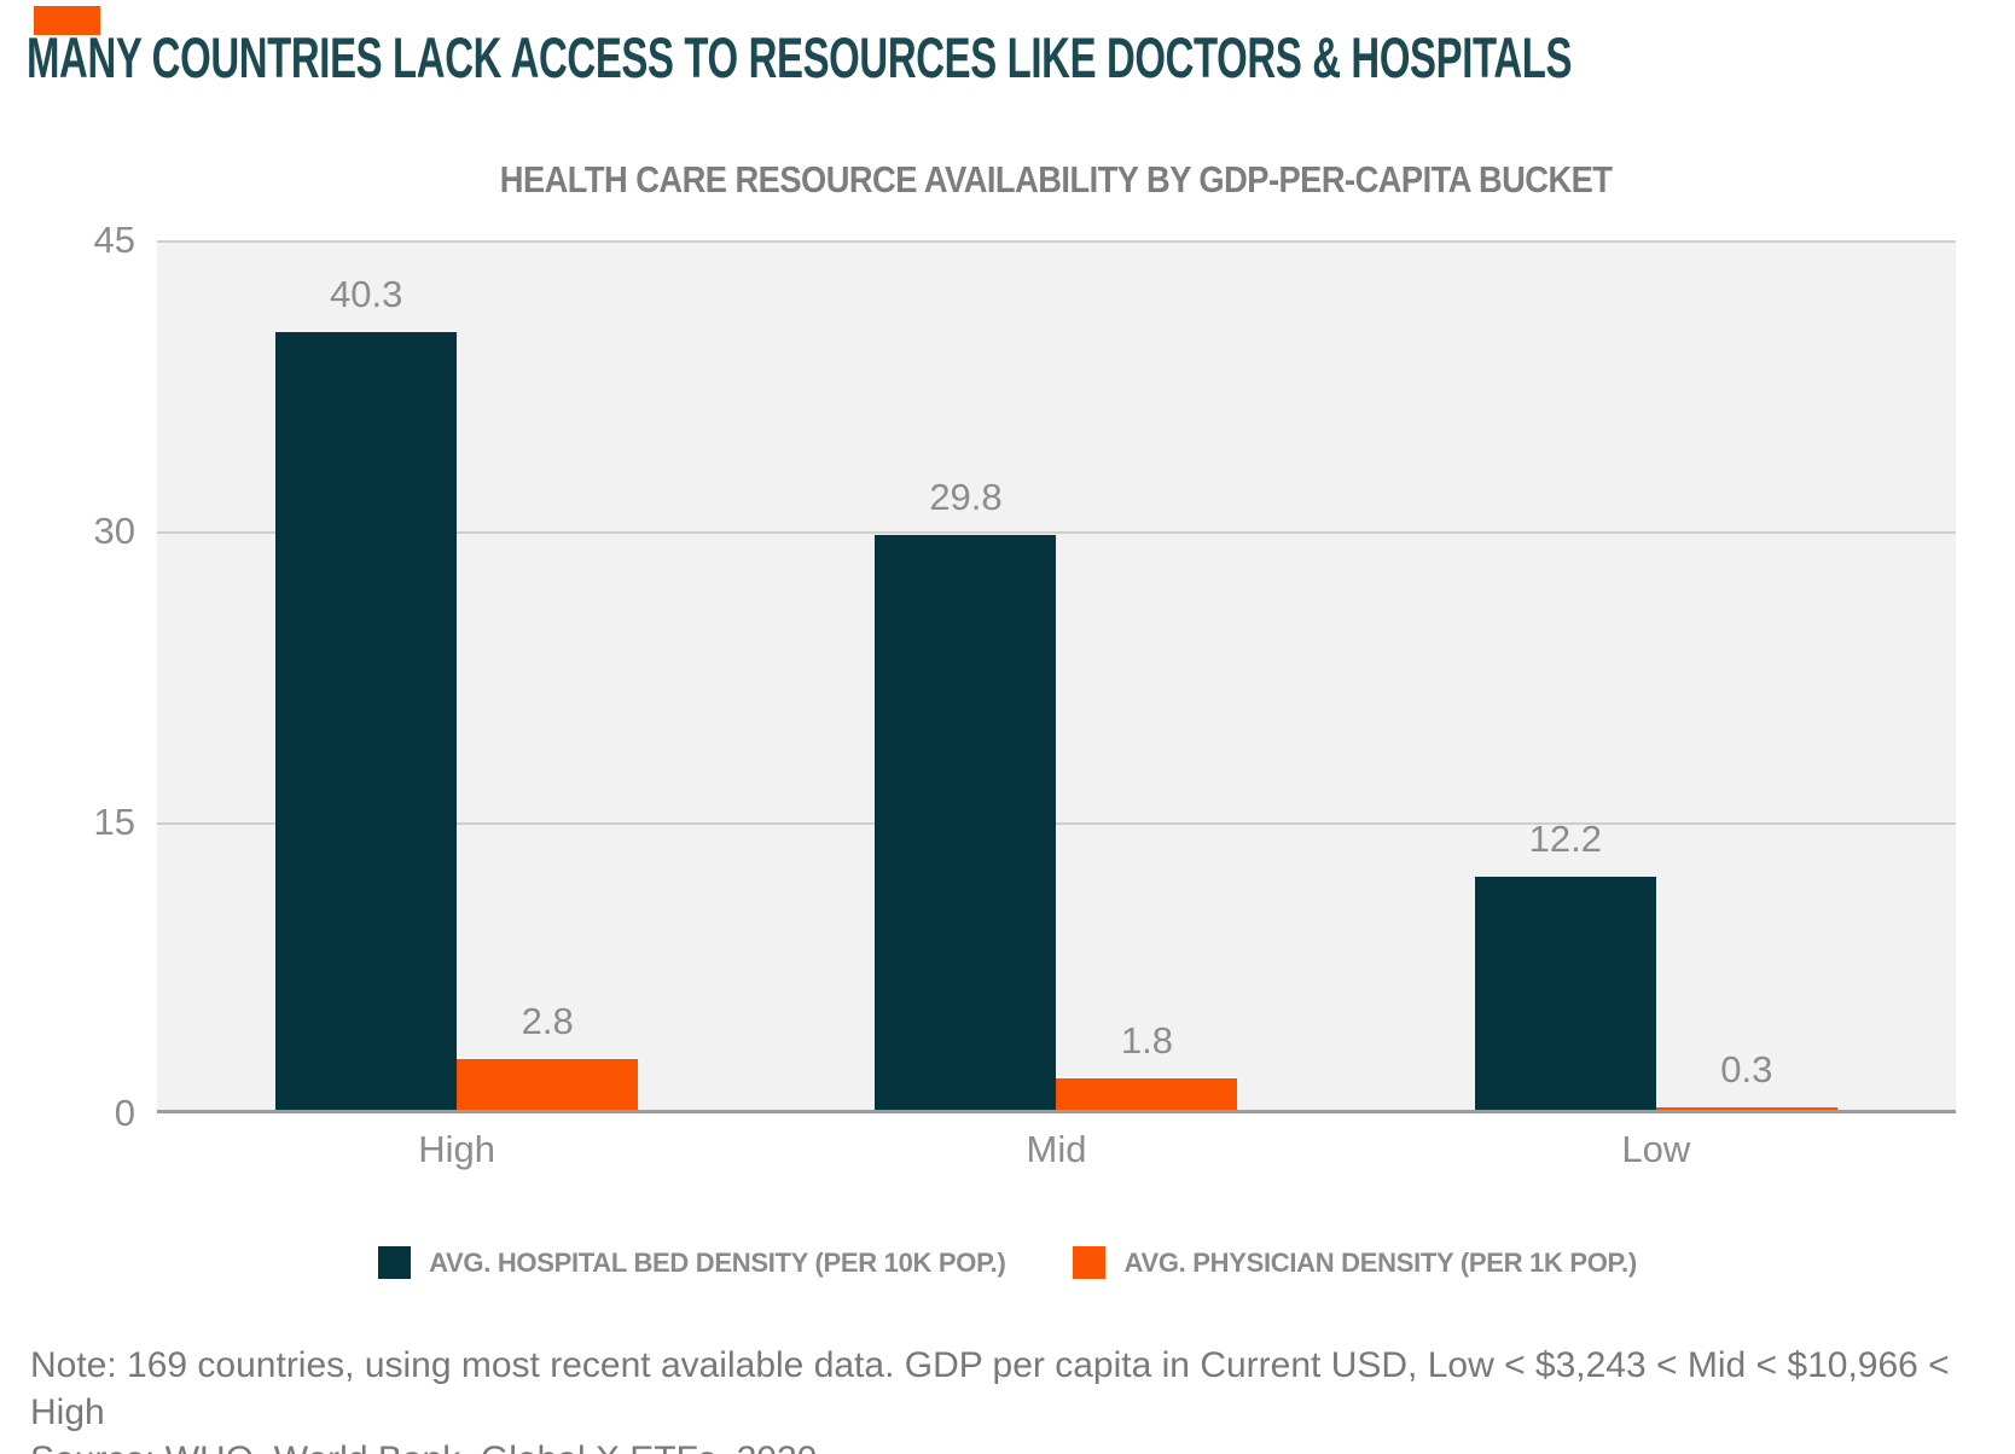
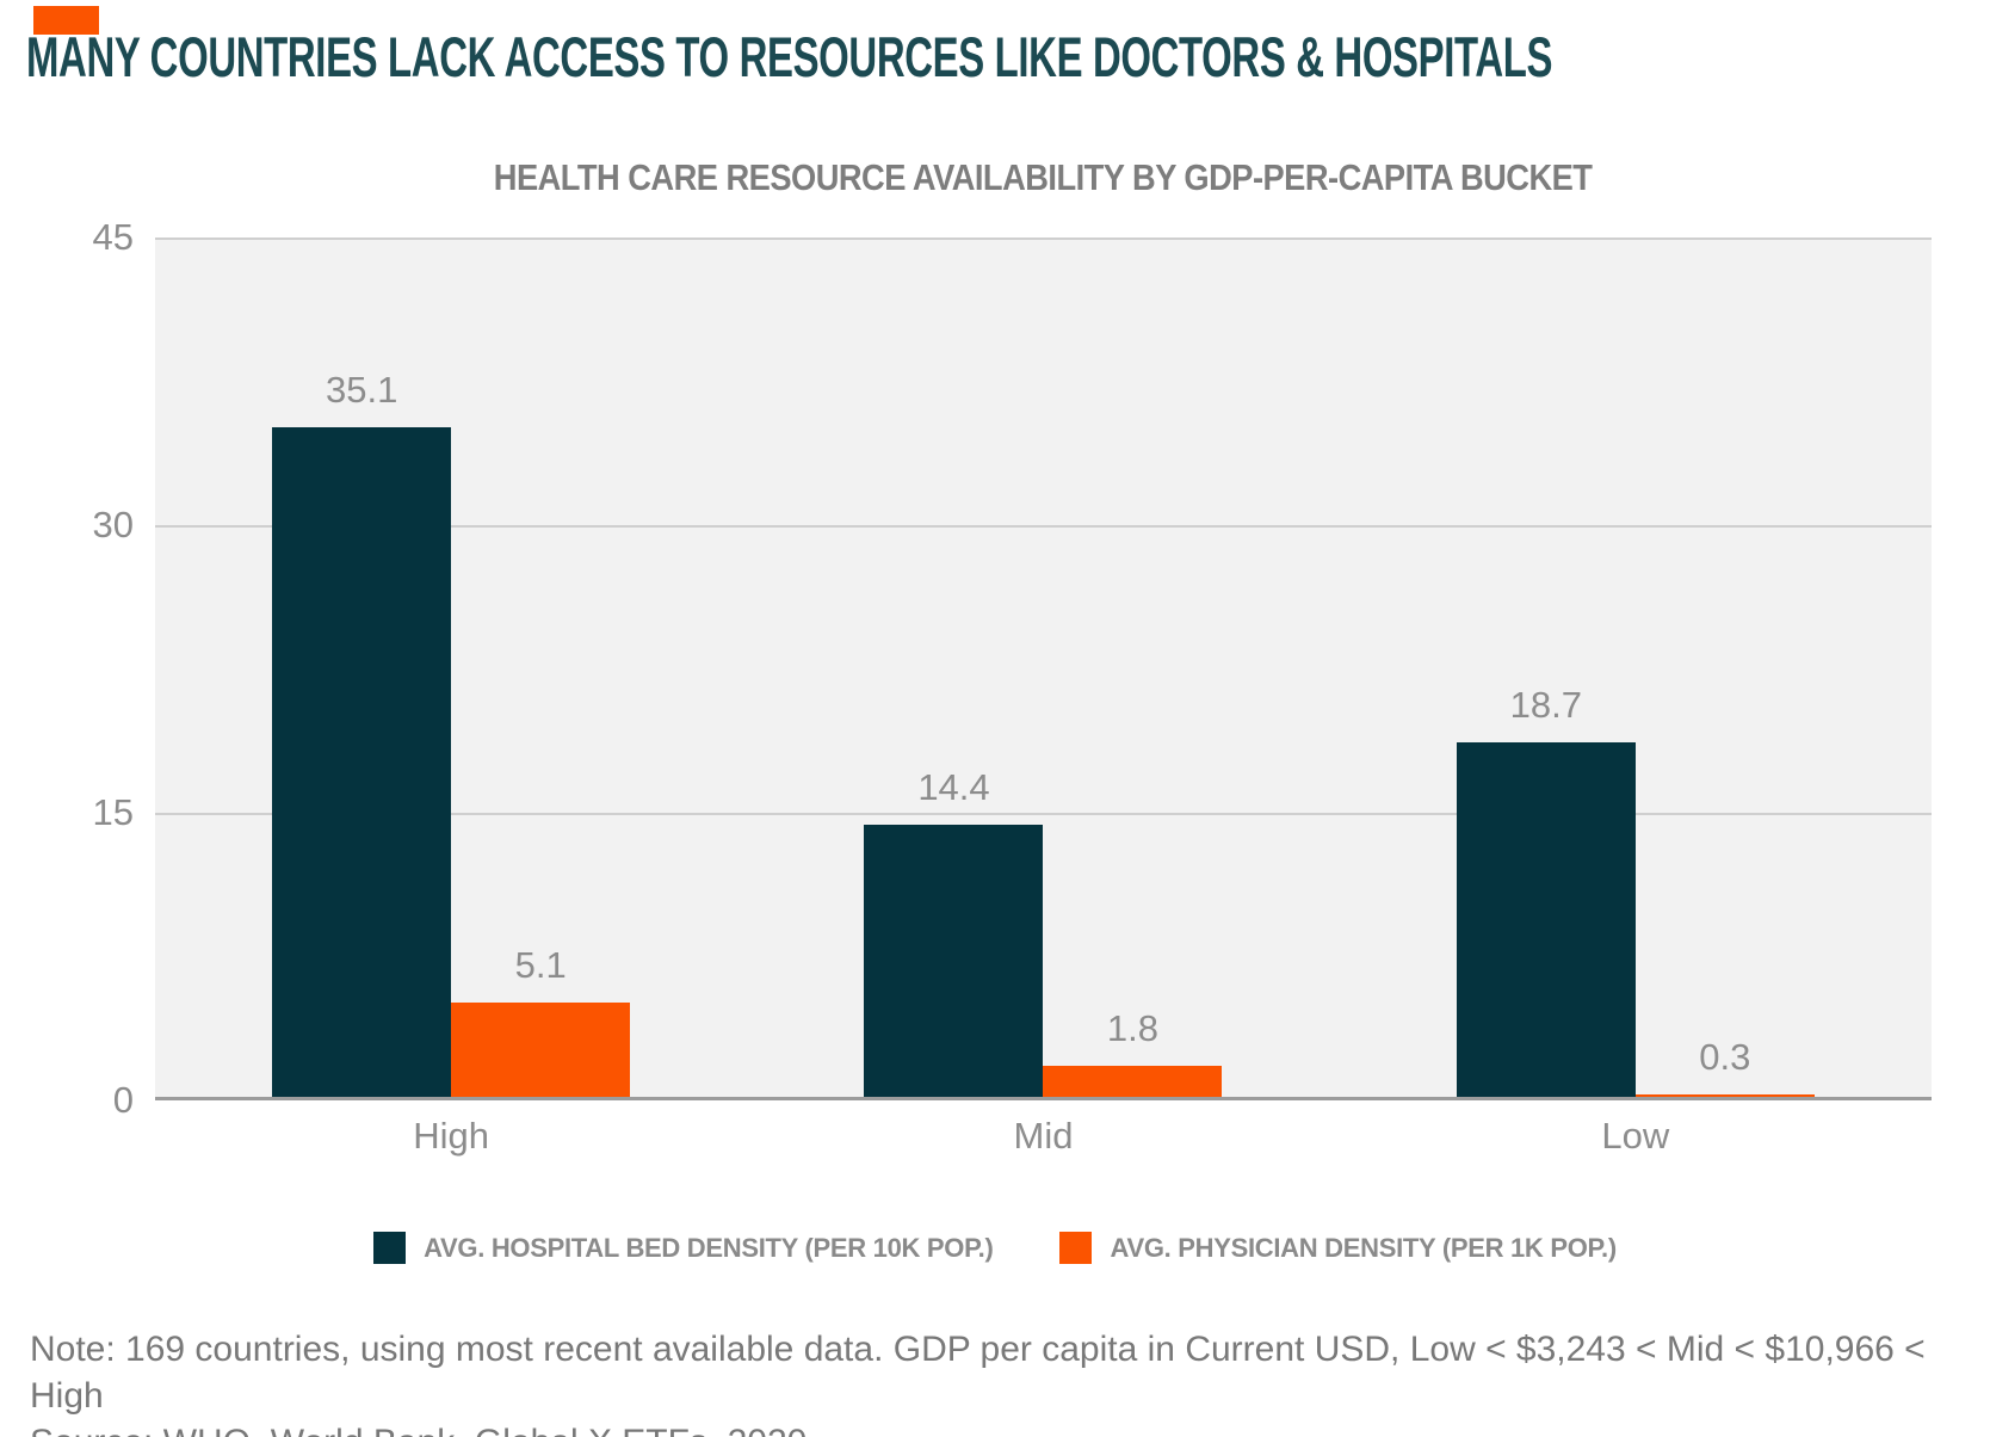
AVG. HOSPITAL BED DENSITY (PER 10K POP.)/High: 40.3 -> 35.1
AVG. PHYSICIAN DENSITY (PER 1K POP.)/High: 2.8 -> 5.1
AVG. HOSPITAL BED DENSITY (PER 10K POP.)/Mid: 29.8 -> 14.4
AVG. HOSPITAL BED DENSITY (PER 10K POP.)/Low: 12.2 -> 18.7
